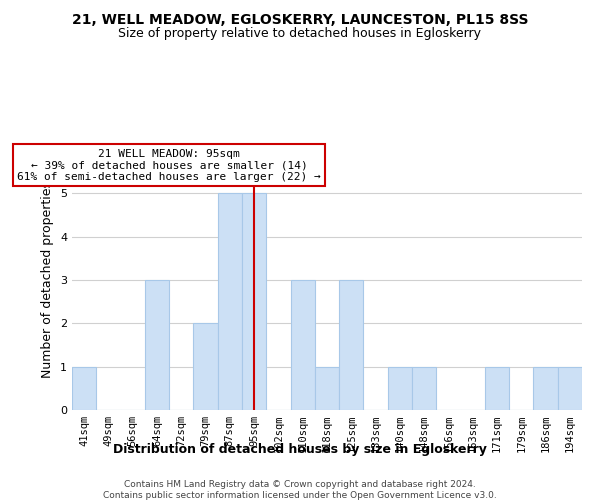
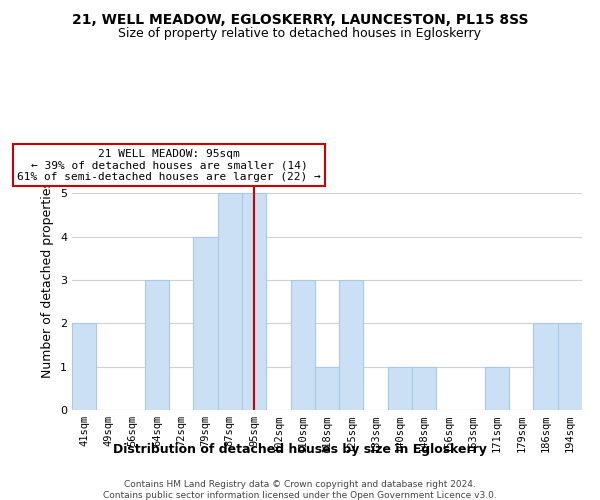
41sqm: 1 -> 2
79sqm: 2 -> 4
186sqm: 1 -> 2
194sqm: 1 -> 2
